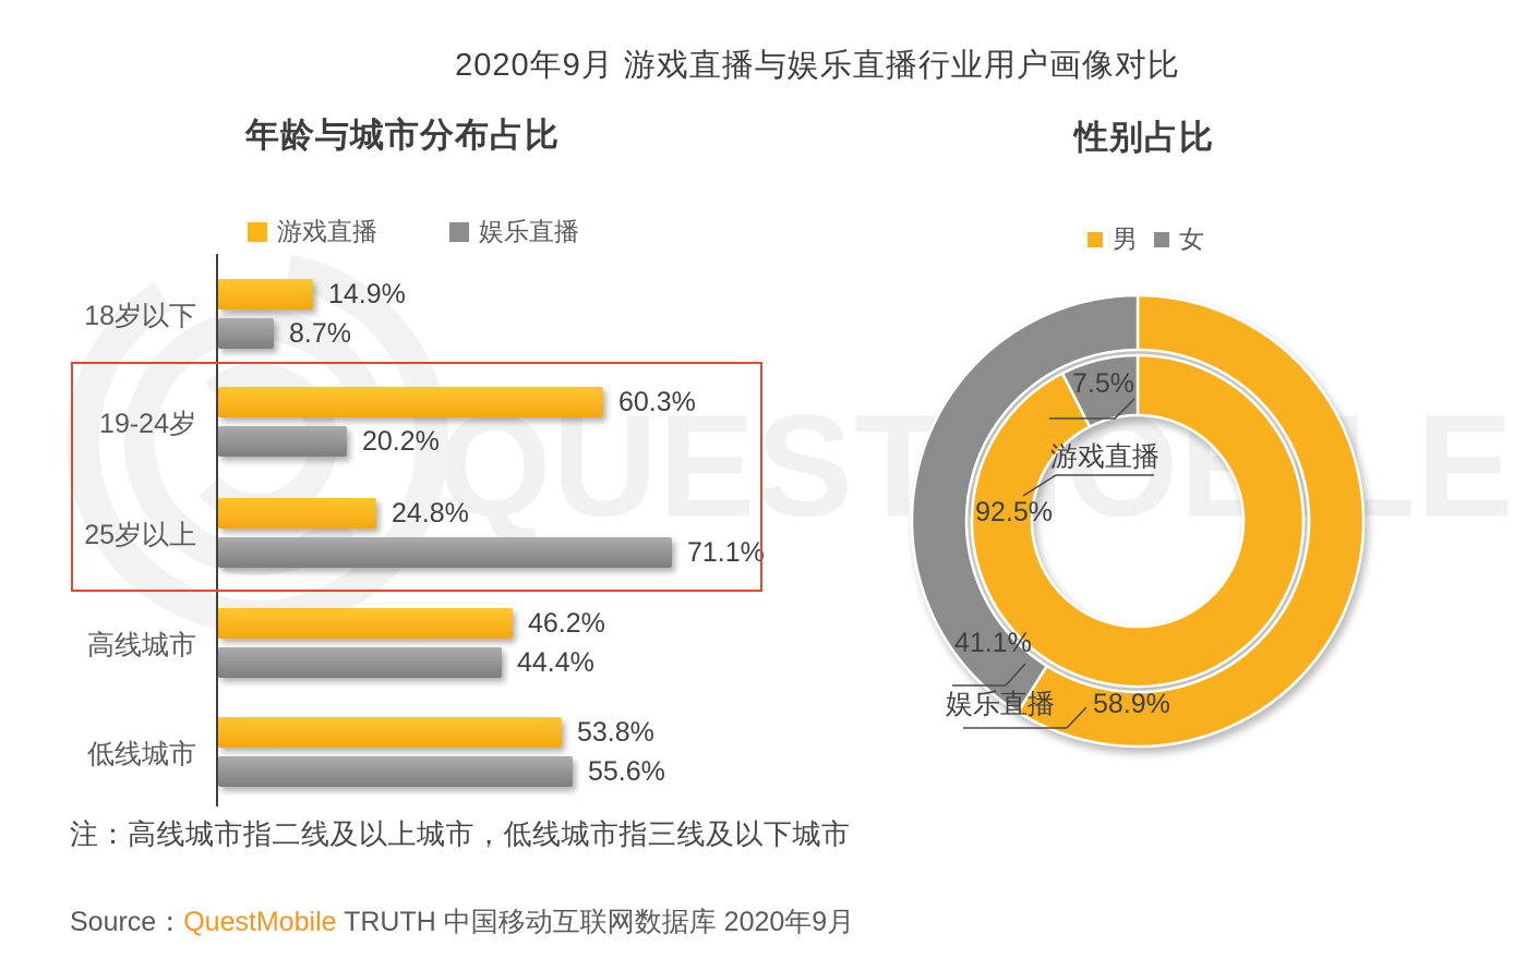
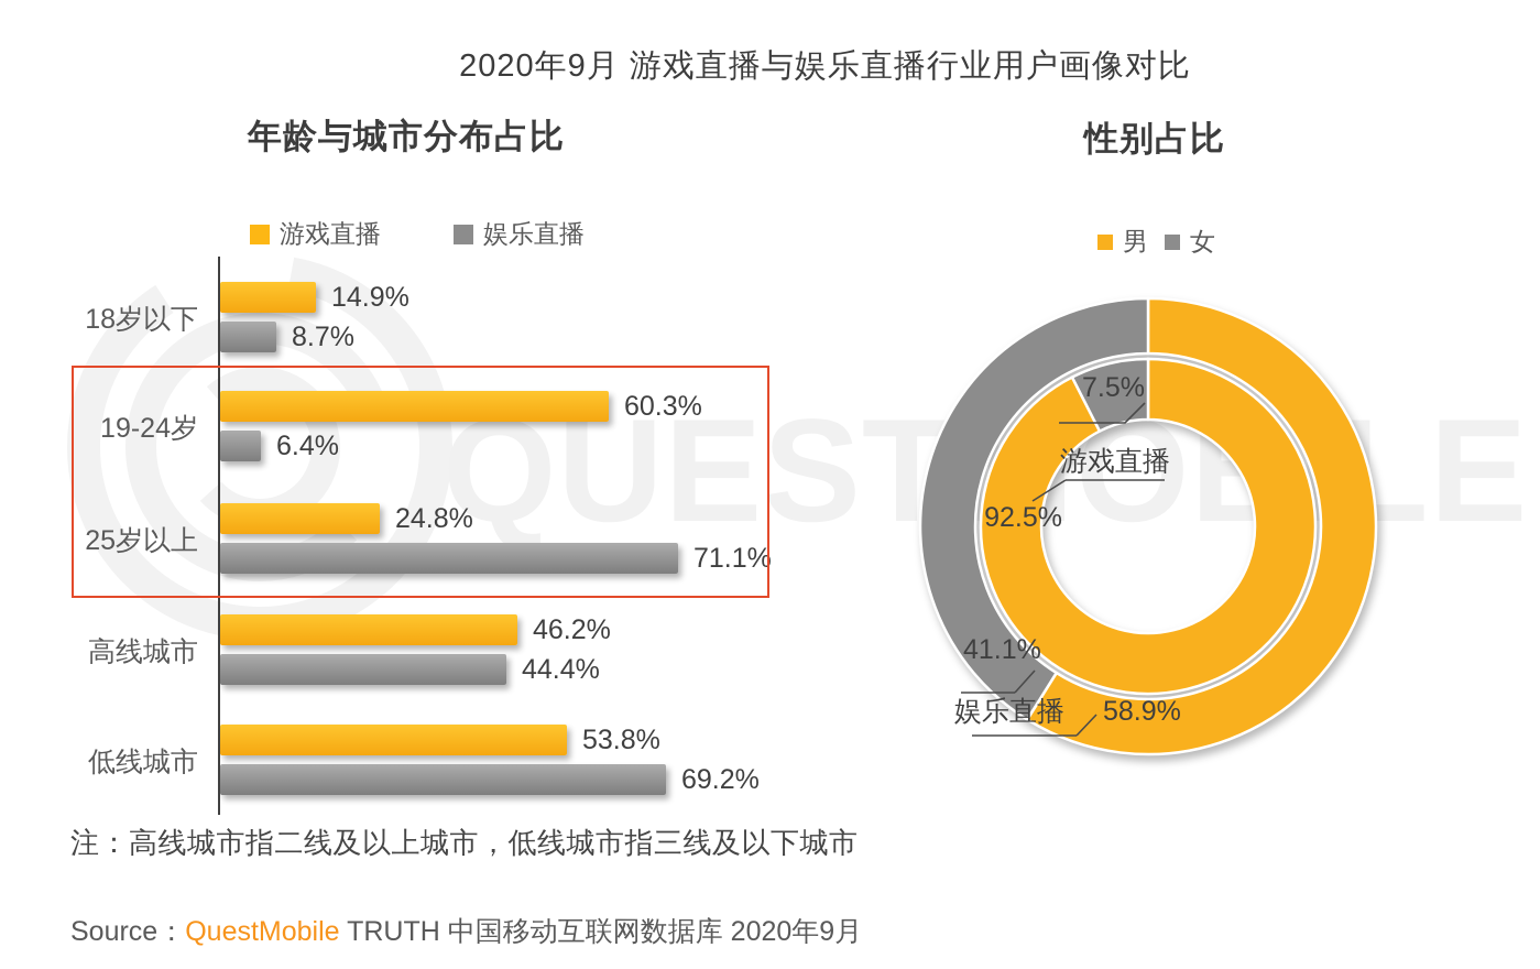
年龄与城市分布占比/娱乐直播/19-24岁: 20.2% -> 6.4%
年龄与城市分布占比/娱乐直播/低线城市: 55.6% -> 69.2%
